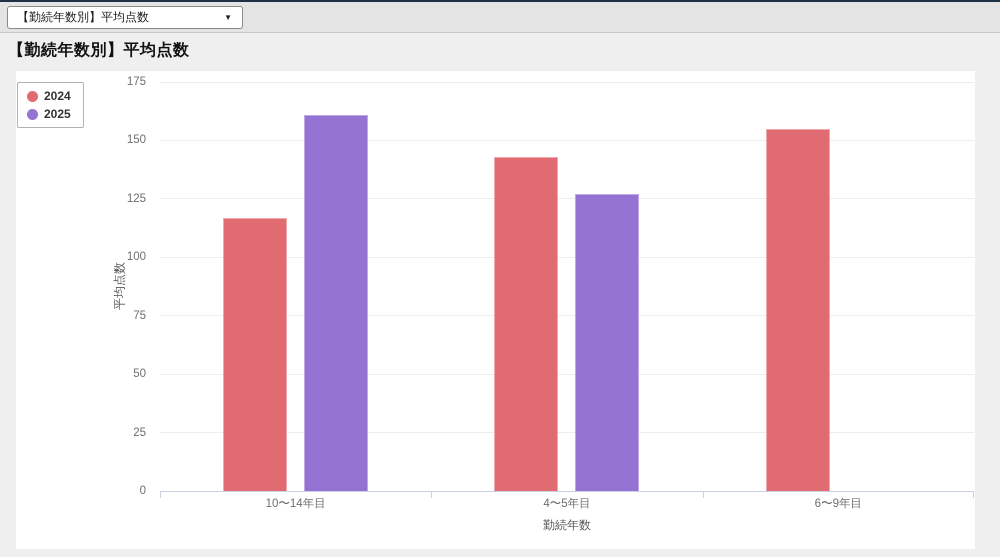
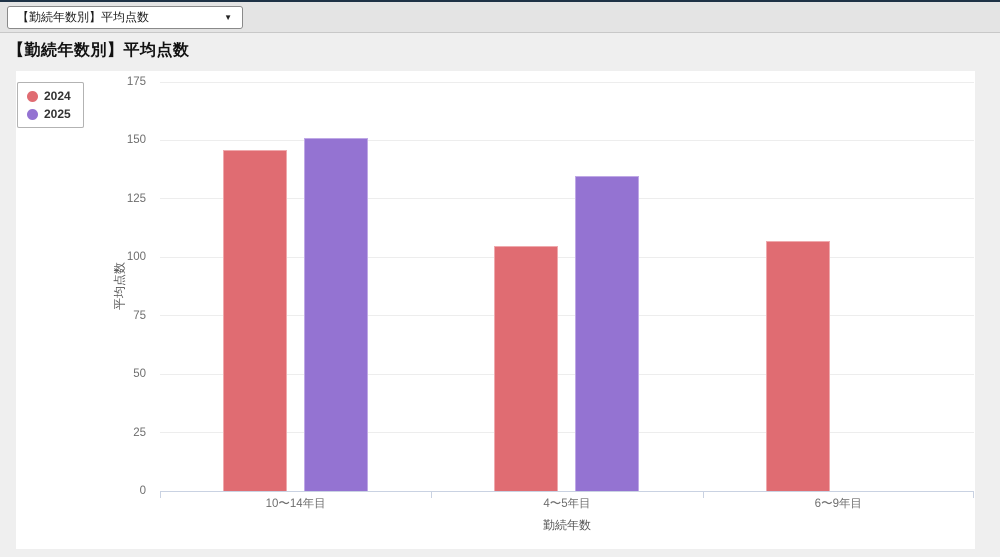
2024/10〜14年目: 117 -> 146
2025/10〜14年目: 161 -> 151
2024/4〜5年目: 143 -> 105
2025/4〜5年目: 127 -> 135
2024/6〜9年目: 155 -> 107
